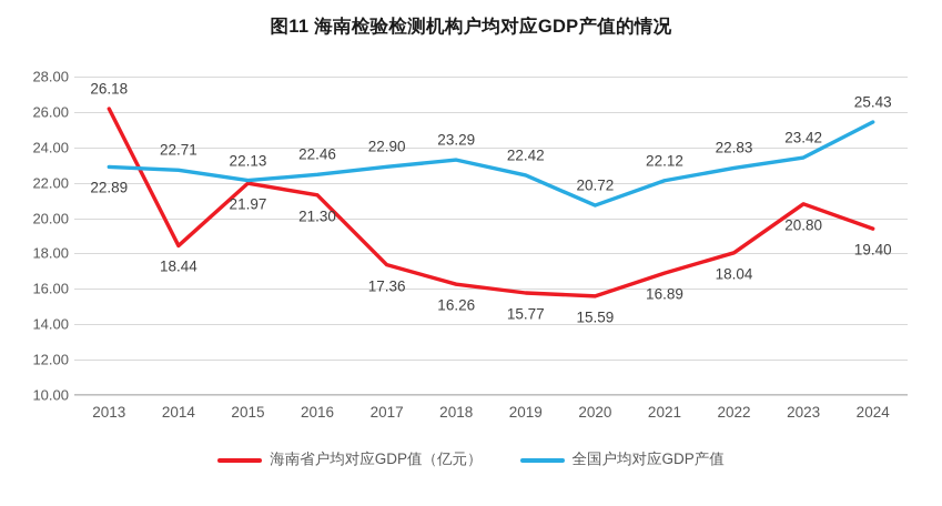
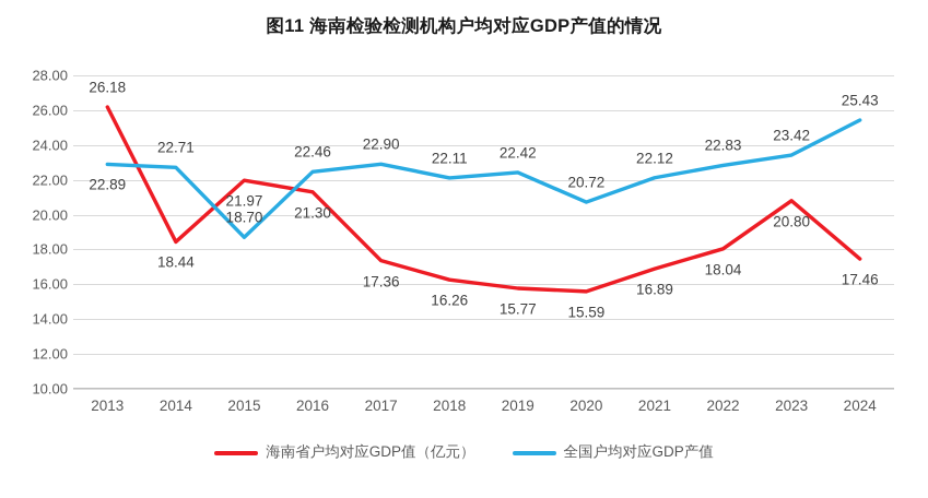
全国户均对应GDP产值/2015: 22.13 -> 18.70
全国户均对应GDP产值/2018: 23.29 -> 22.11
海南省户均对应GDP值（亿元）/2024: 19.40 -> 17.46
